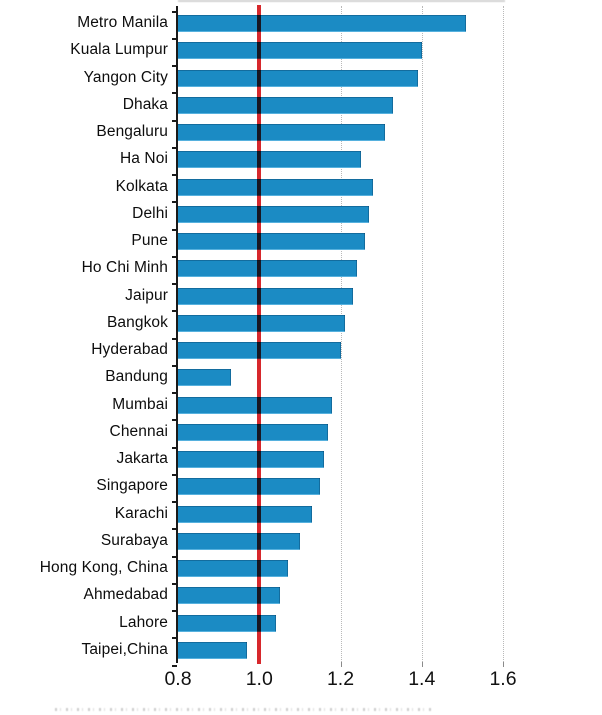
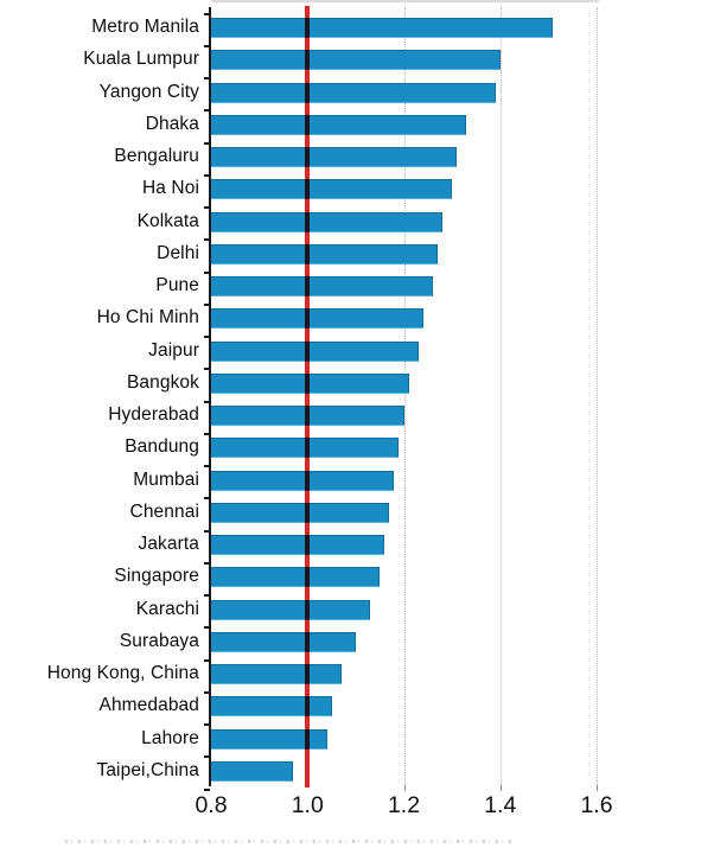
Ha Noi: 1.25 -> 1.30
Bandung: 0.93 -> 1.19
